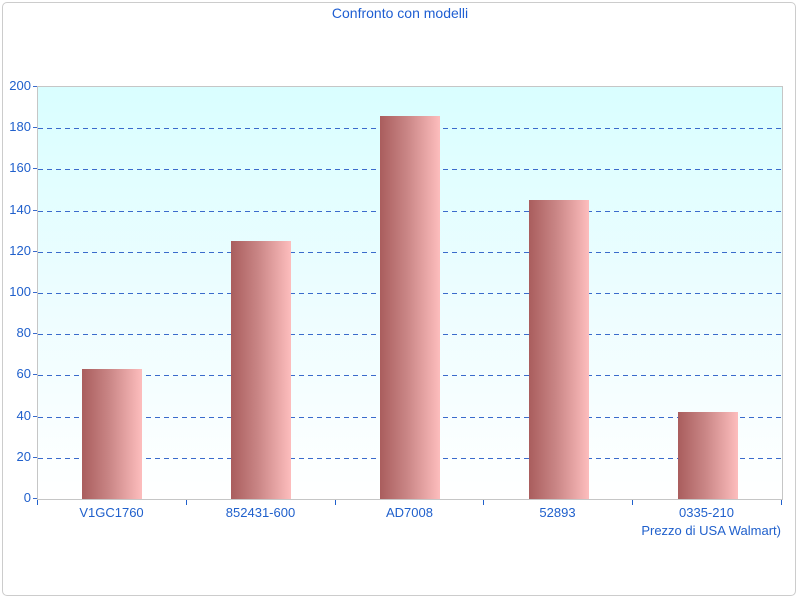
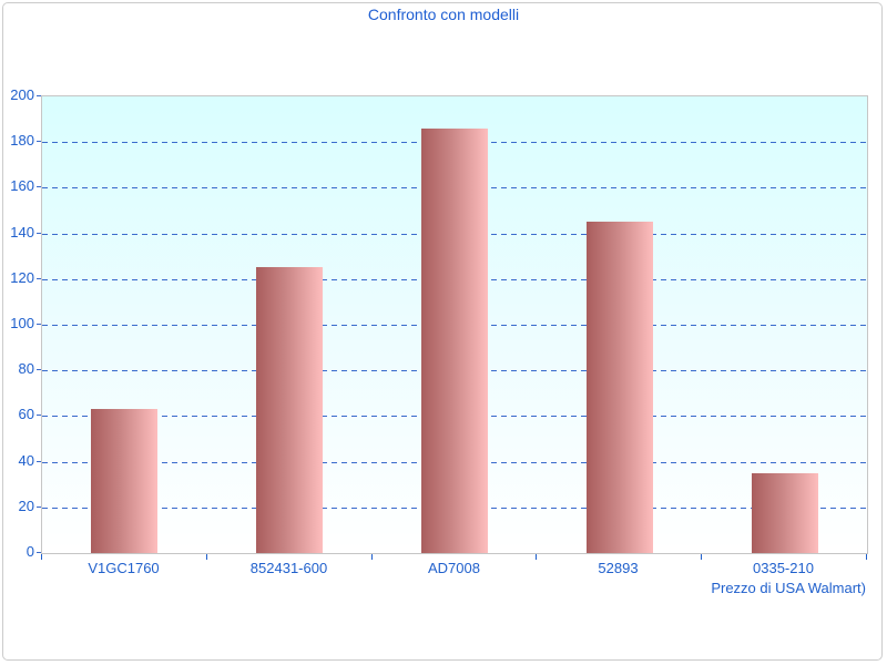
0335-210: 42 -> 35
